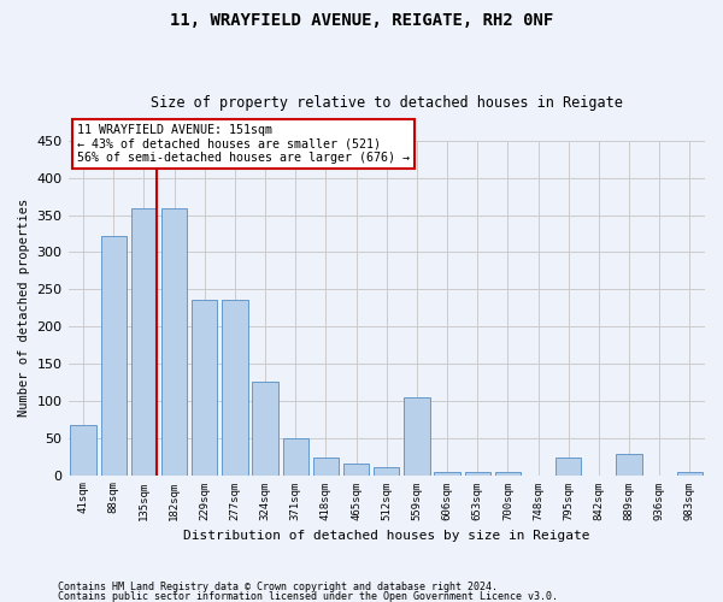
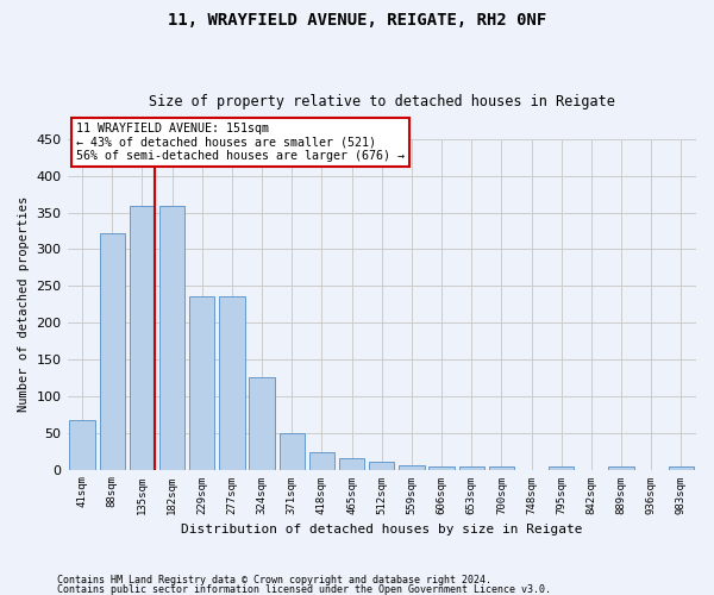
559sqm: 104 -> 6
795sqm: 24 -> 4
889sqm: 28 -> 4
